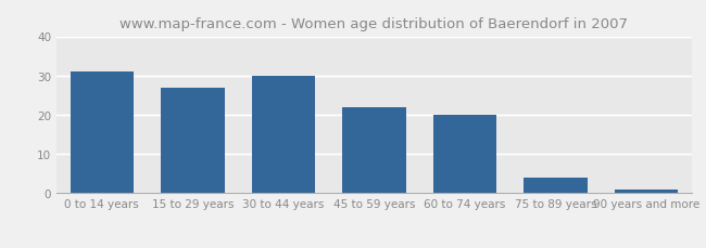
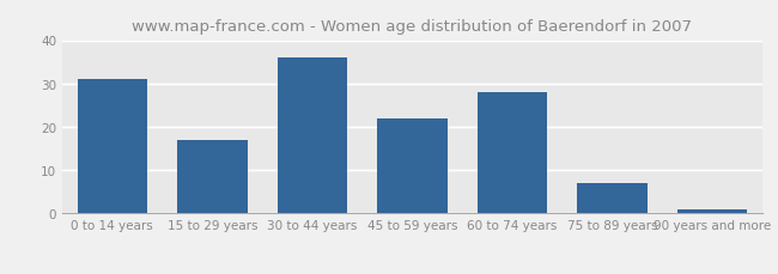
15 to 29 years: 27 -> 17
30 to 44 years: 30 -> 36
60 to 74 years: 20 -> 28
75 to 89 years: 4 -> 7
